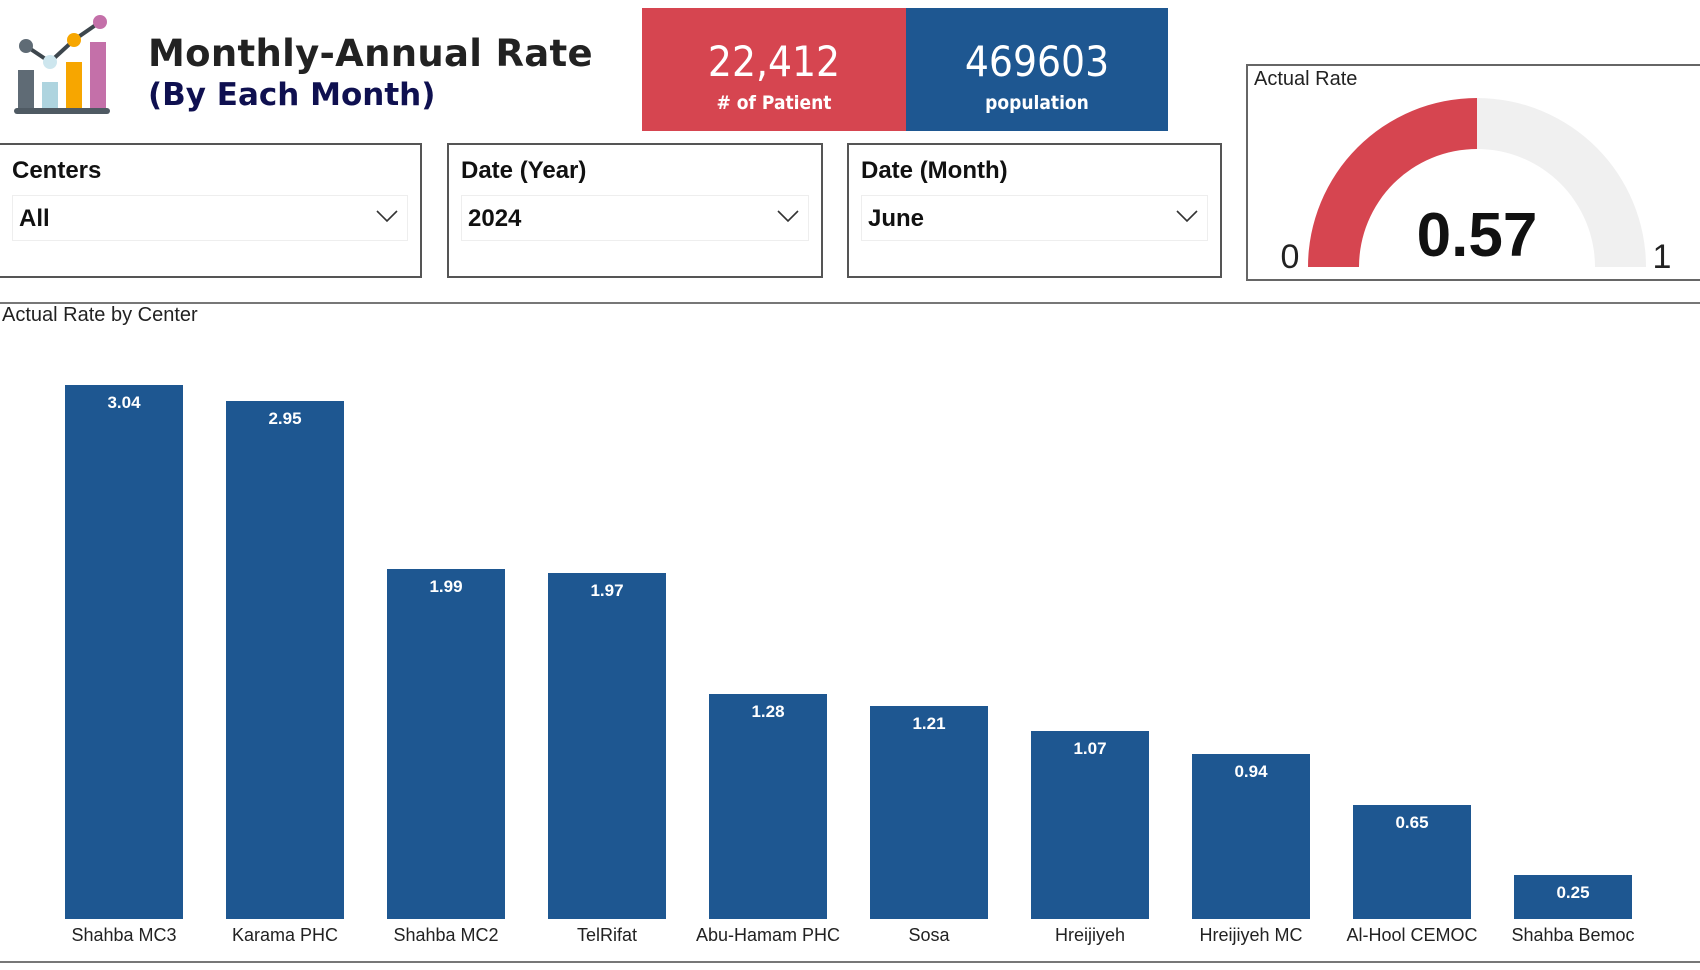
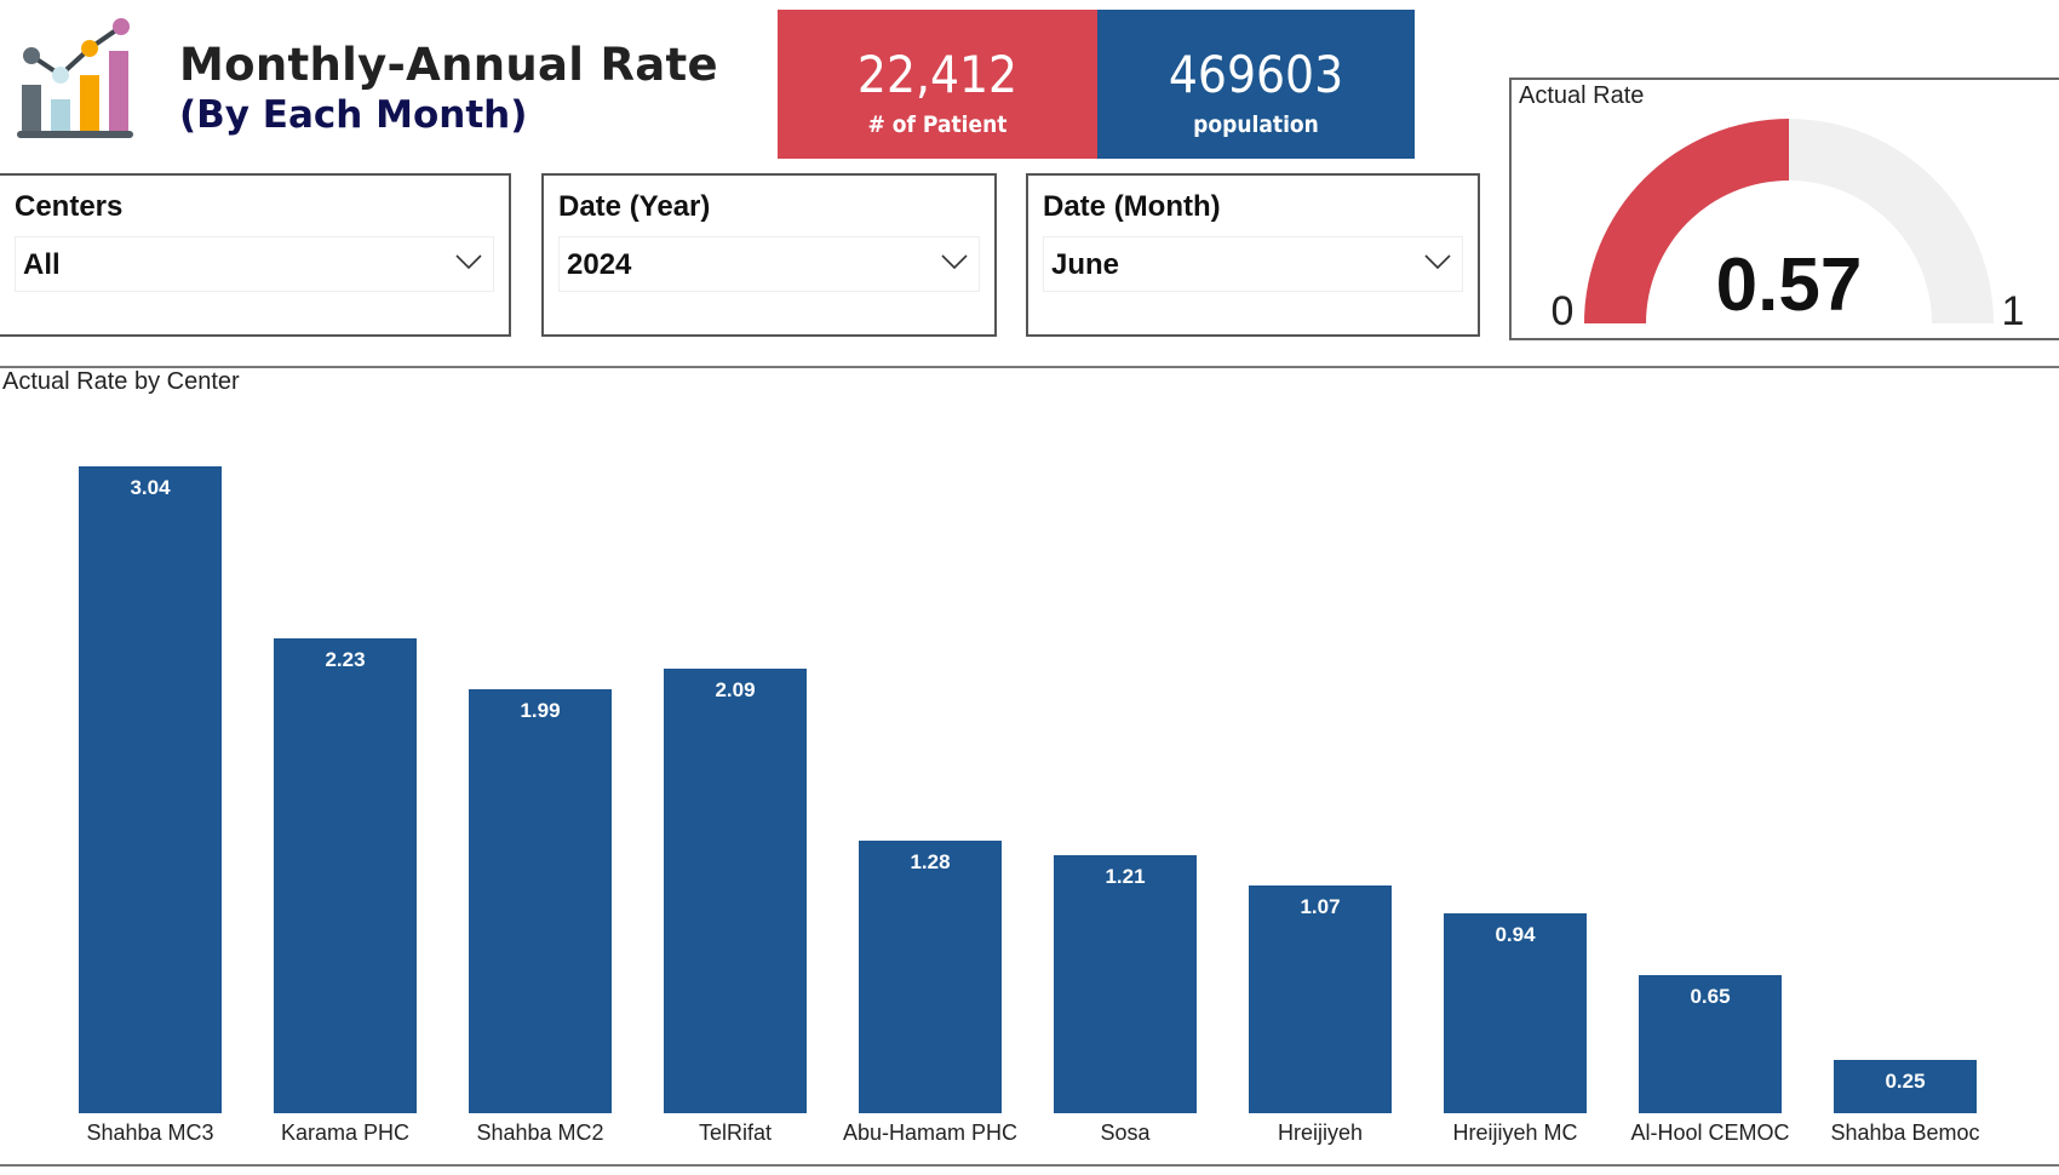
Karama PHC: 2.95 -> 2.23
TelRifat: 1.97 -> 2.09
